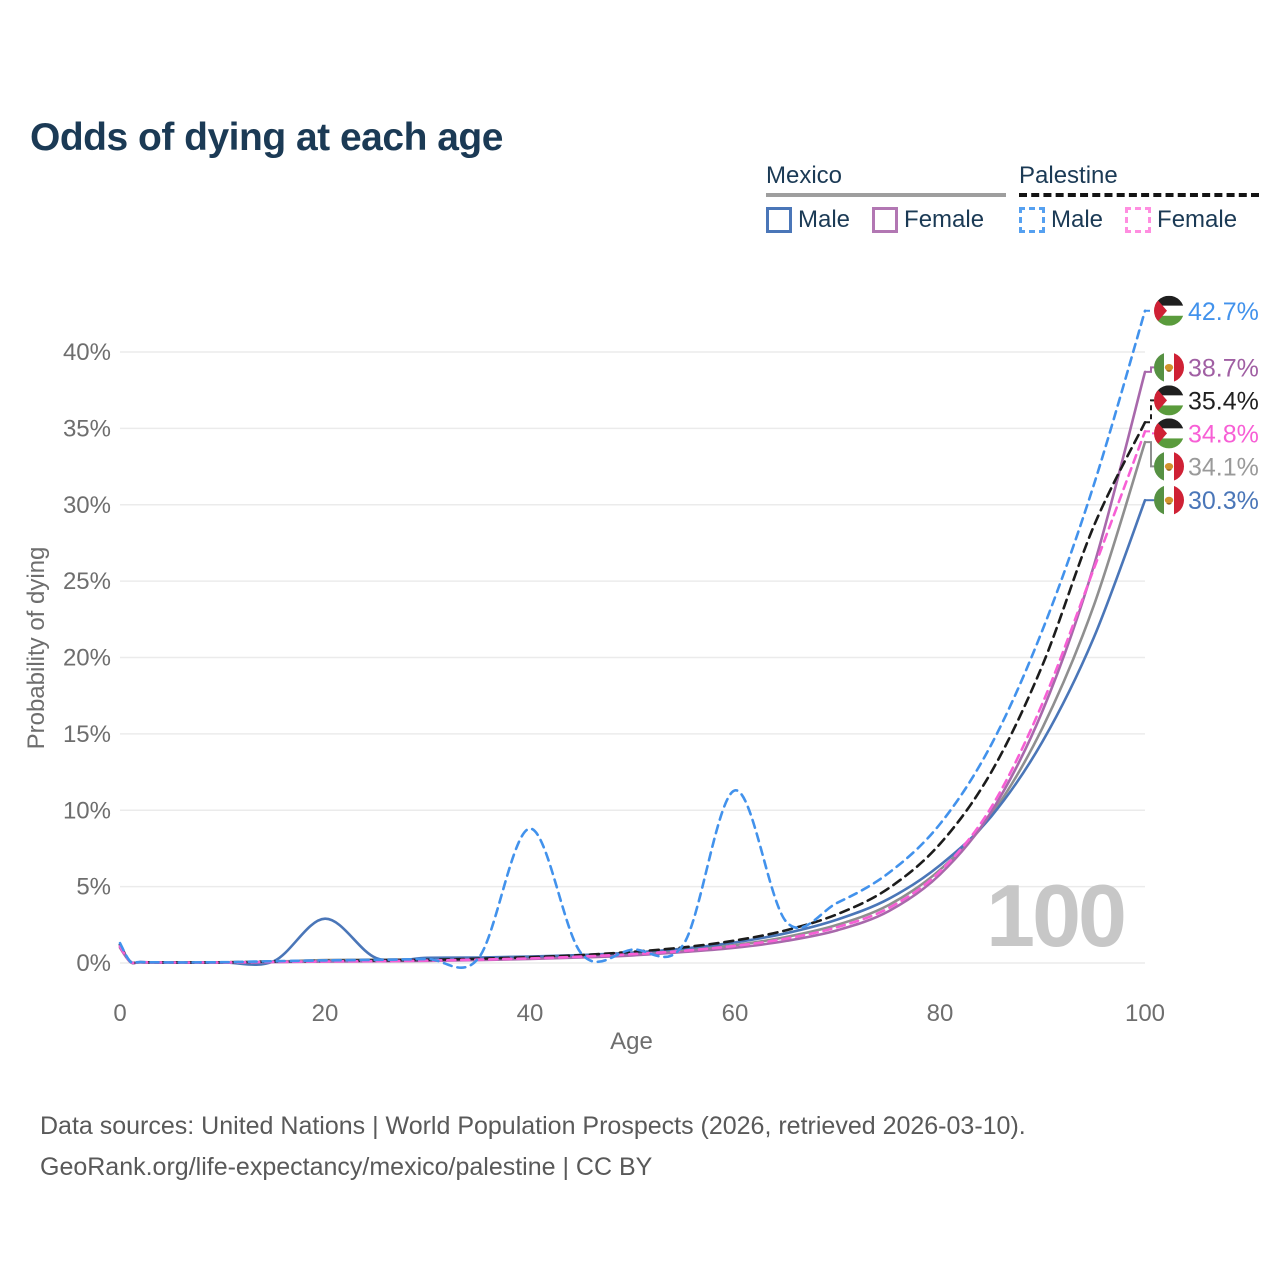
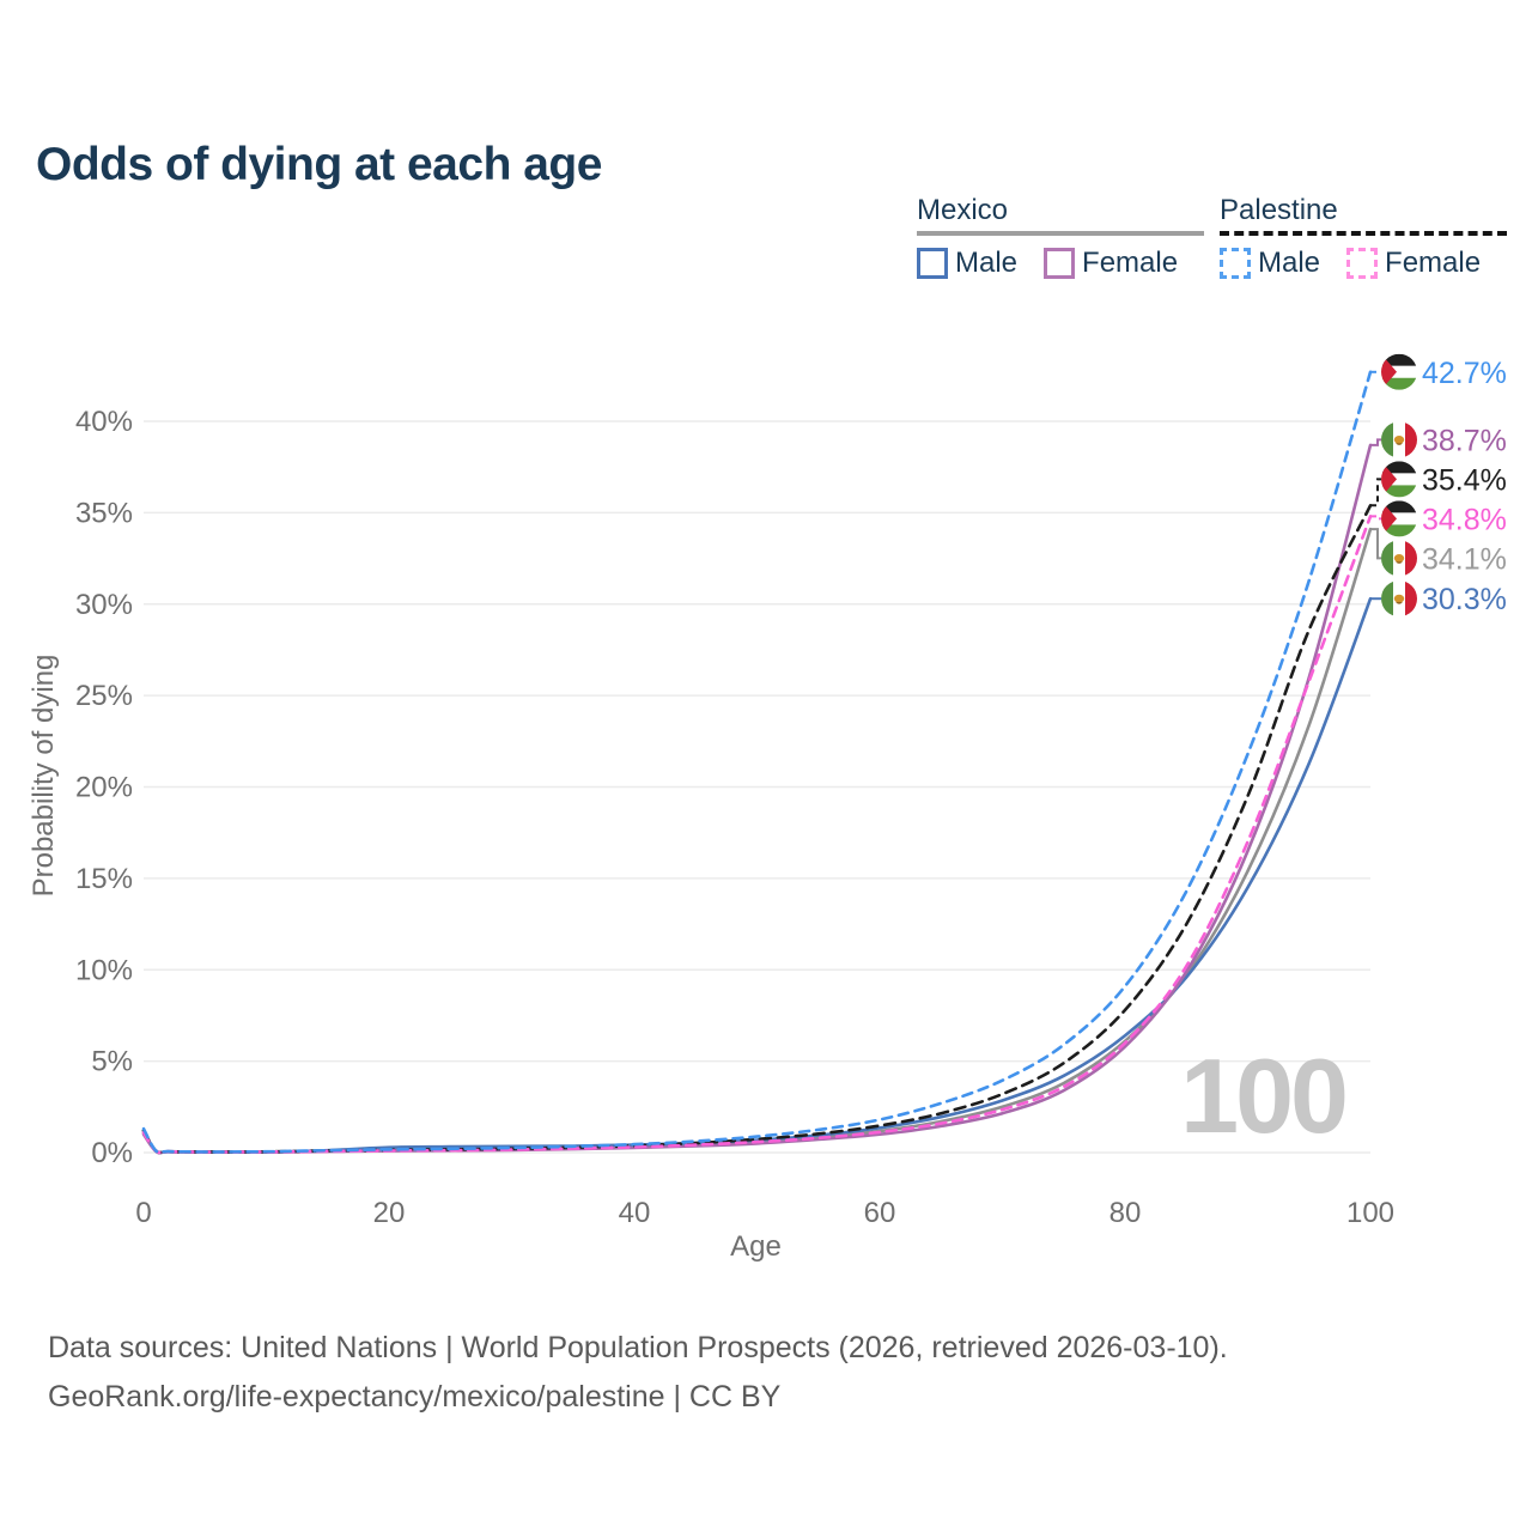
Mexico Male/20: 2.9% -> 0.3%
Palestine Male/40: 8.8% -> 0.5%
Palestine Male/60: 11.3% -> 1.8%
